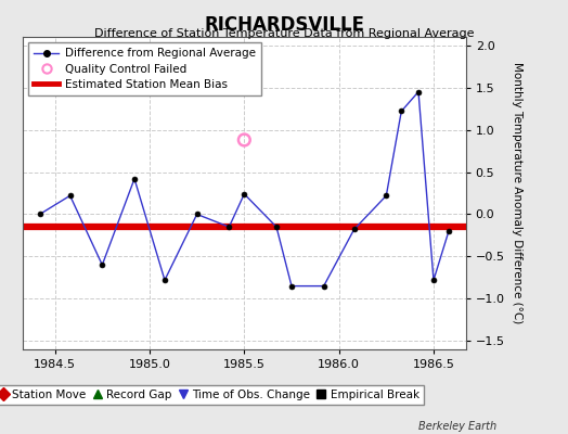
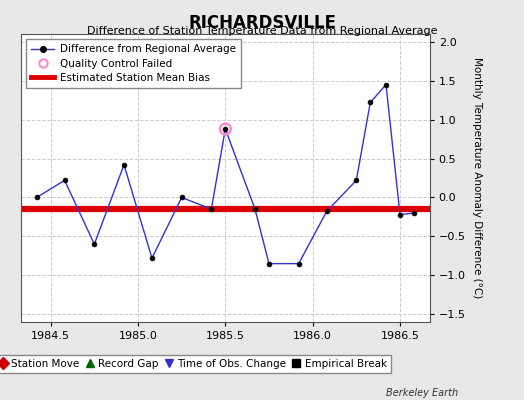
Time of Obs. Change/1985.5: 0.24 -> 0.88
Time of Obs. Change/1986.5: -0.78 -> -0.22
